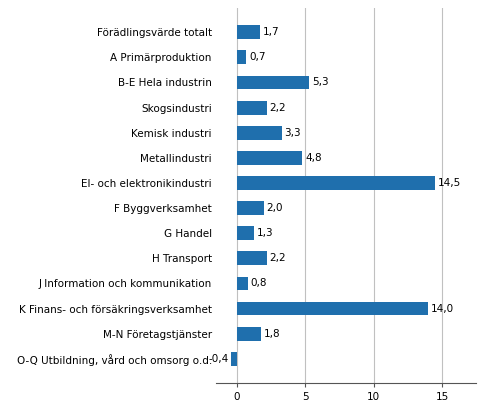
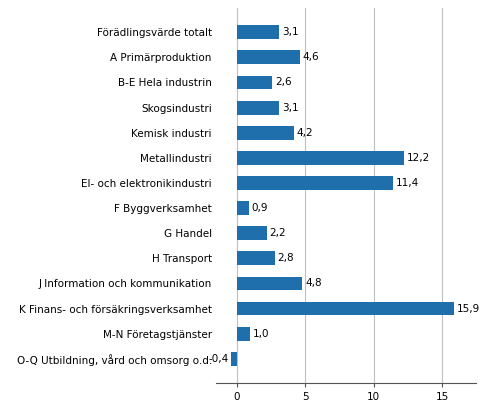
Förädlingsvärde totalt: 1,7 -> 3,1
A Primärproduktion: 0,7 -> 4,6
B-E Hela industrin: 5,3 -> 2,6
Skogsindustri: 2,2 -> 3,1
Kemisk industri: 3,3 -> 4,2
Metallindustri: 4,8 -> 12,2
El- och elektronikindustri: 14,5 -> 11,4
F Byggverksamhet: 2,0 -> 0,9
G Handel: 1,3 -> 2,2
H Transport: 2,2 -> 2,8
J Information och kommunikation: 0,8 -> 4,8
K Finans- och försäkringsverksamhet: 14,0 -> 15,9
M-N Företagstjänster: 1,8 -> 1,0
